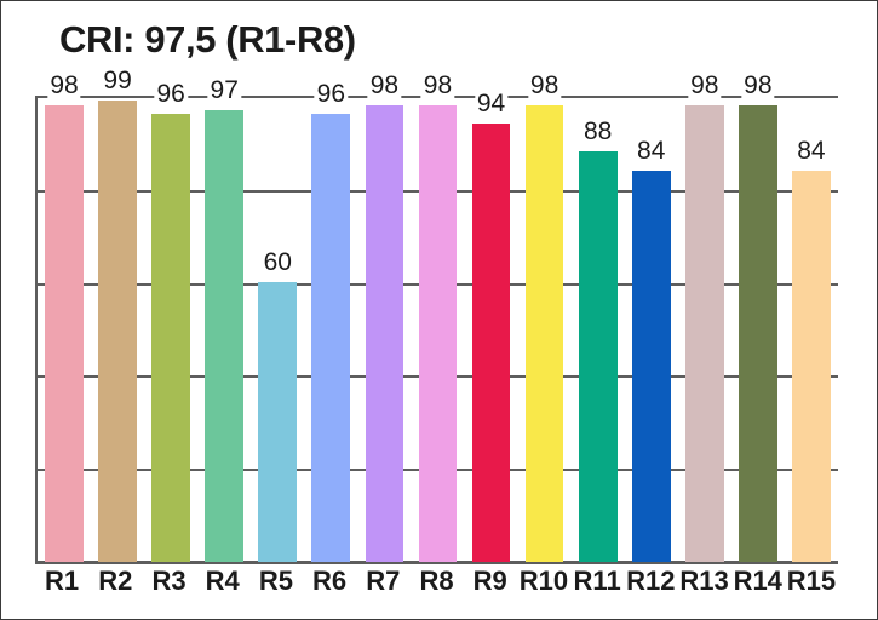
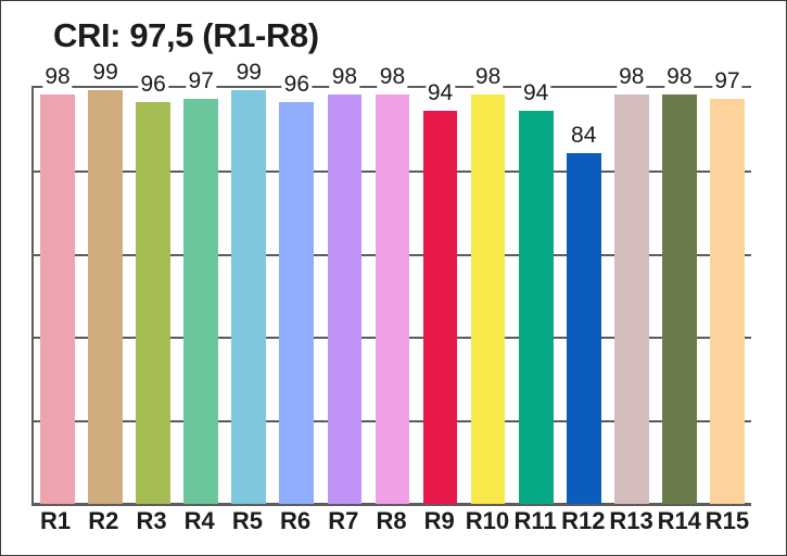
R5: 60 -> 99
R11: 88 -> 94
R15: 84 -> 97
